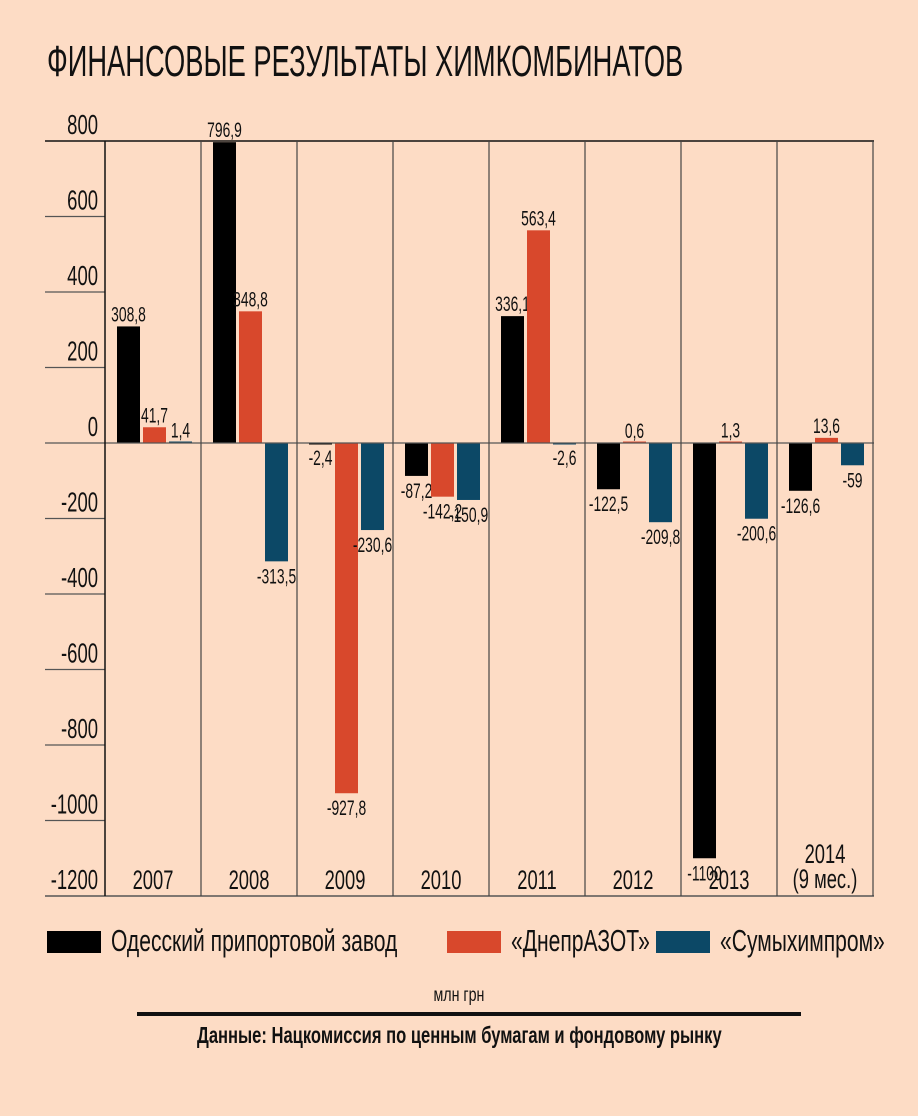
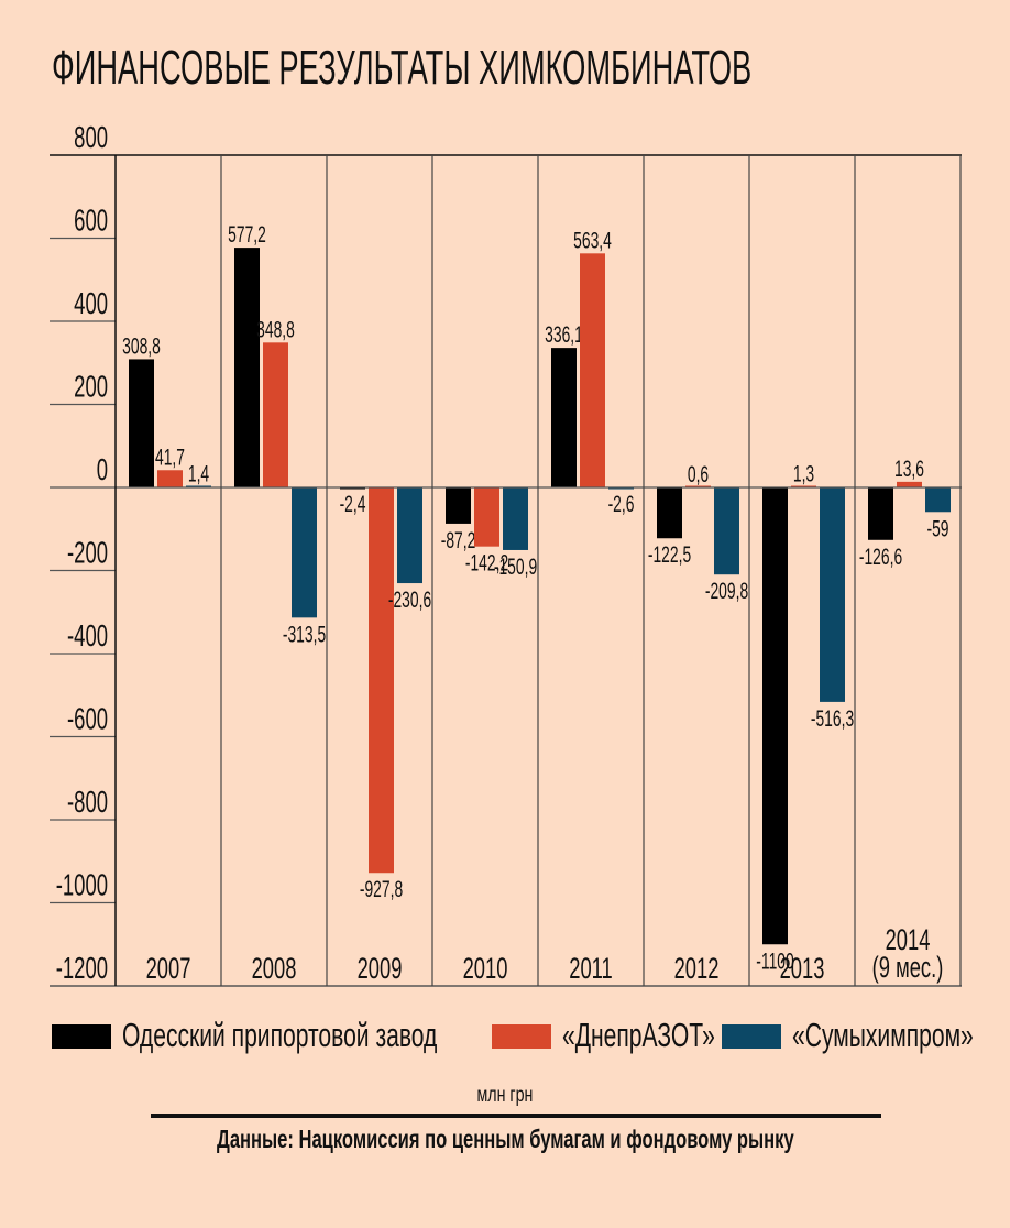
Одесский припортовой завод/2008: 796,9 -> 577,2
«Сумыхимпром»/2013: -200,6 -> -516,3
